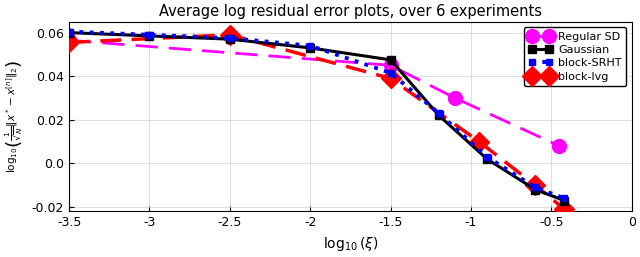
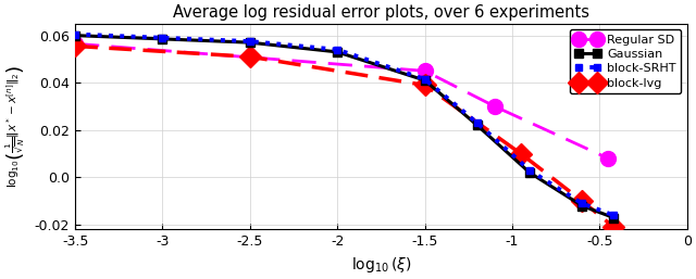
block-lvg/-2.5: 0.0590 -> 0.0510
Gaussian/-1.5: 0.0475 -> 0.0410
